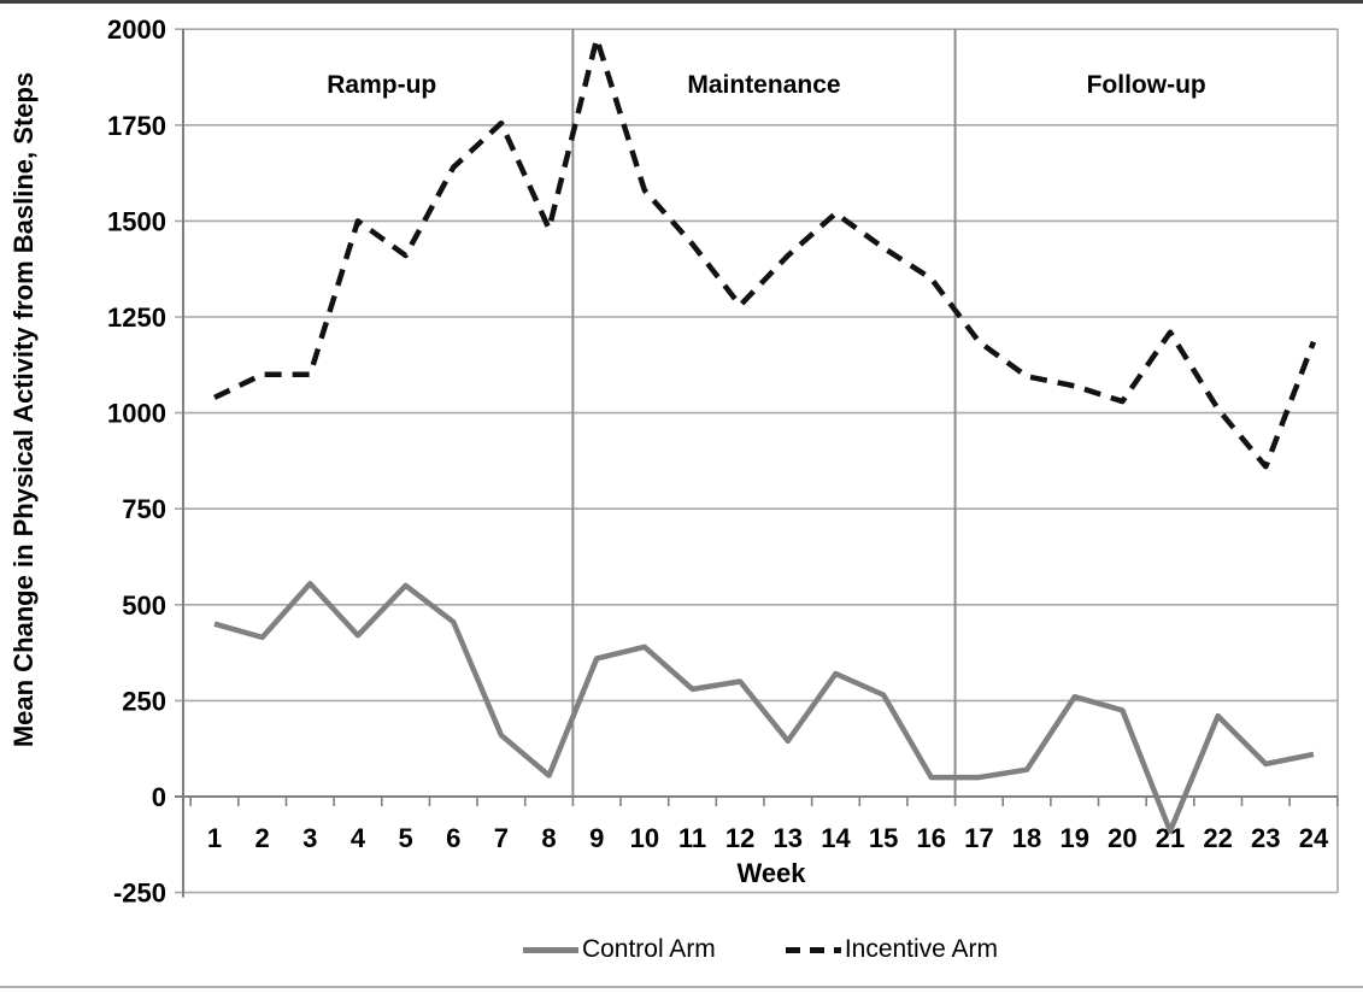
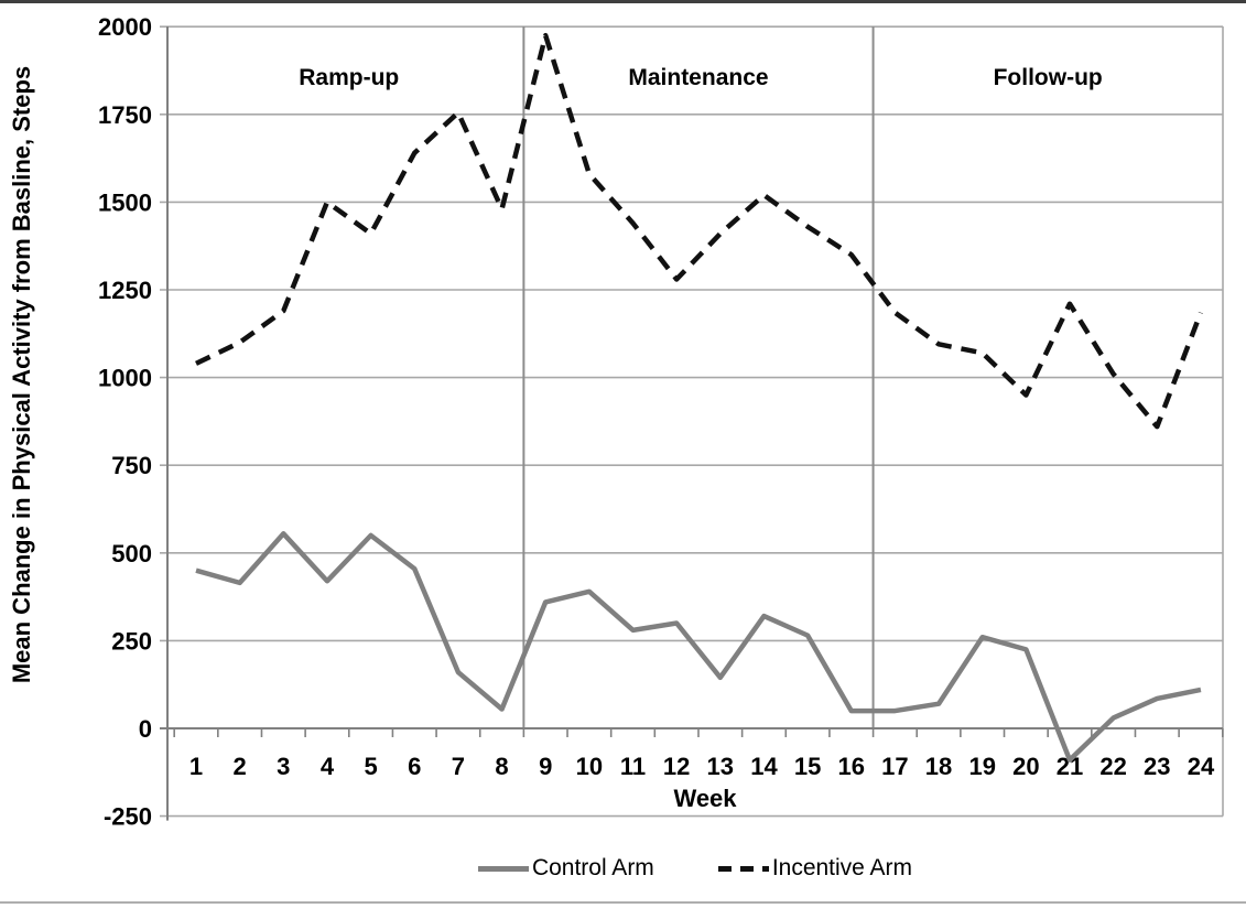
Incentive Arm/3: 1100 -> 1190
Incentive Arm/20: 1030 -> 950
Control Arm/22: 210 -> 30
